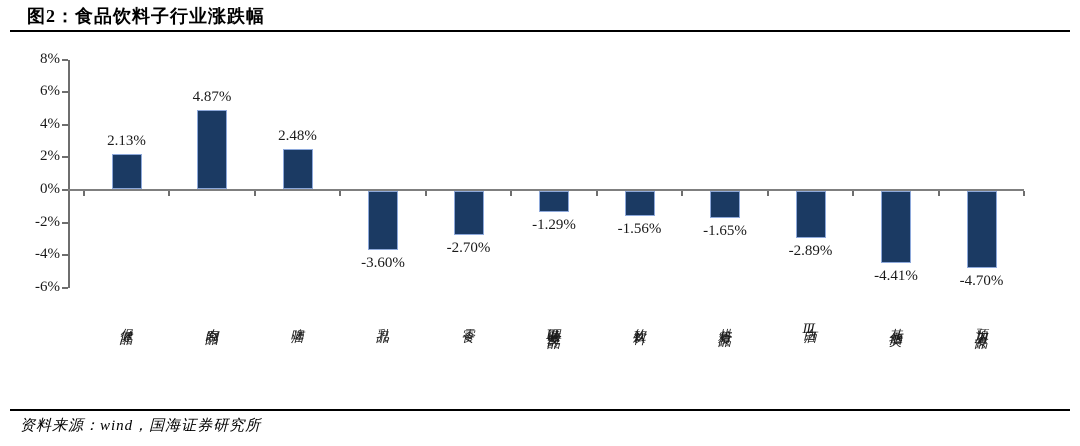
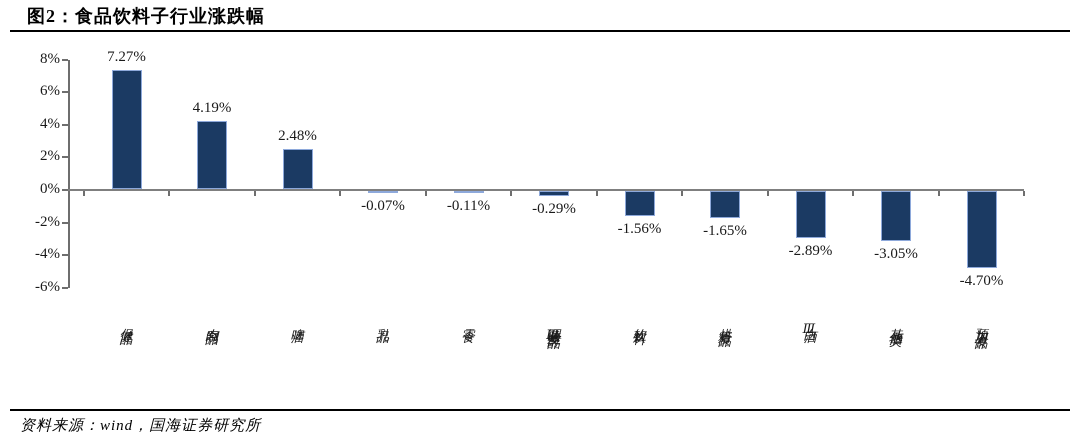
保健品: 2.13% -> 7.27%
肉制品: 4.87% -> 4.19%
乳品: -3.60% -> -0.07%
零食: -2.70% -> -0.11%
调味发酵品Ⅲ: -1.29% -> -0.29%
其他酒类: -4.41% -> -3.05%
